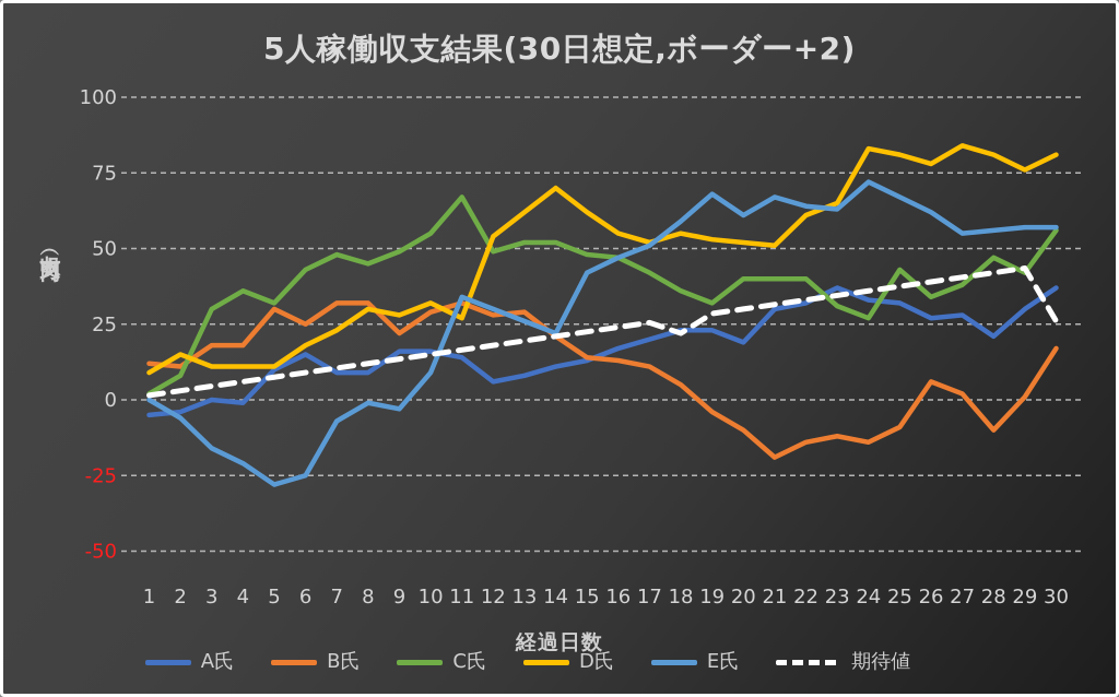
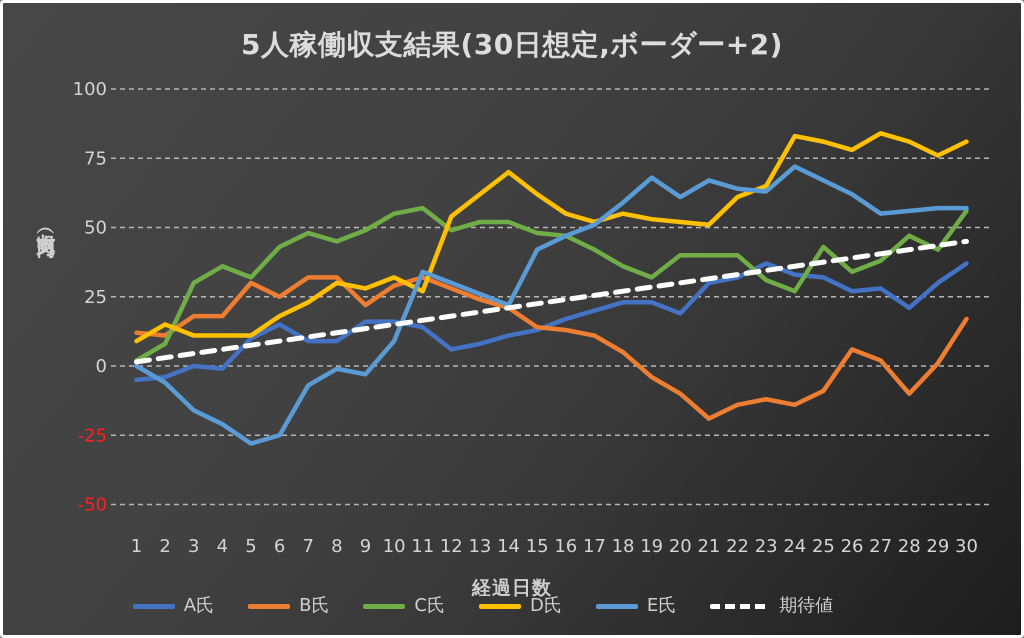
C氏/11: 67 -> 57
B氏/13: 29 -> 24
期待値/18: 22 -> 27
期待値/30: 26 -> 45
